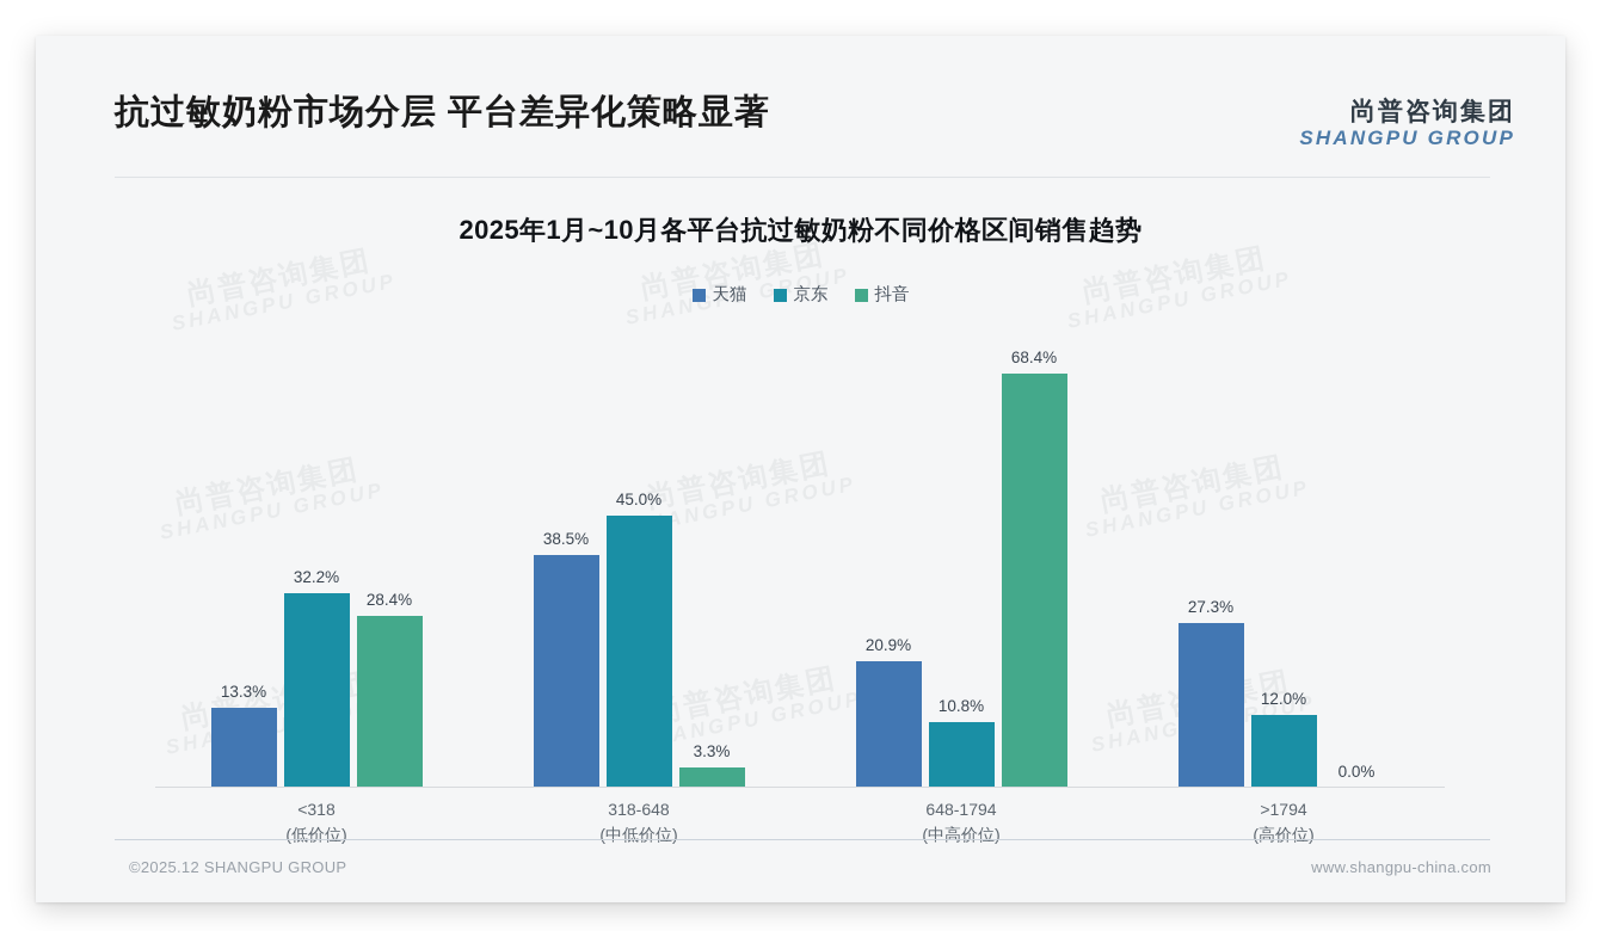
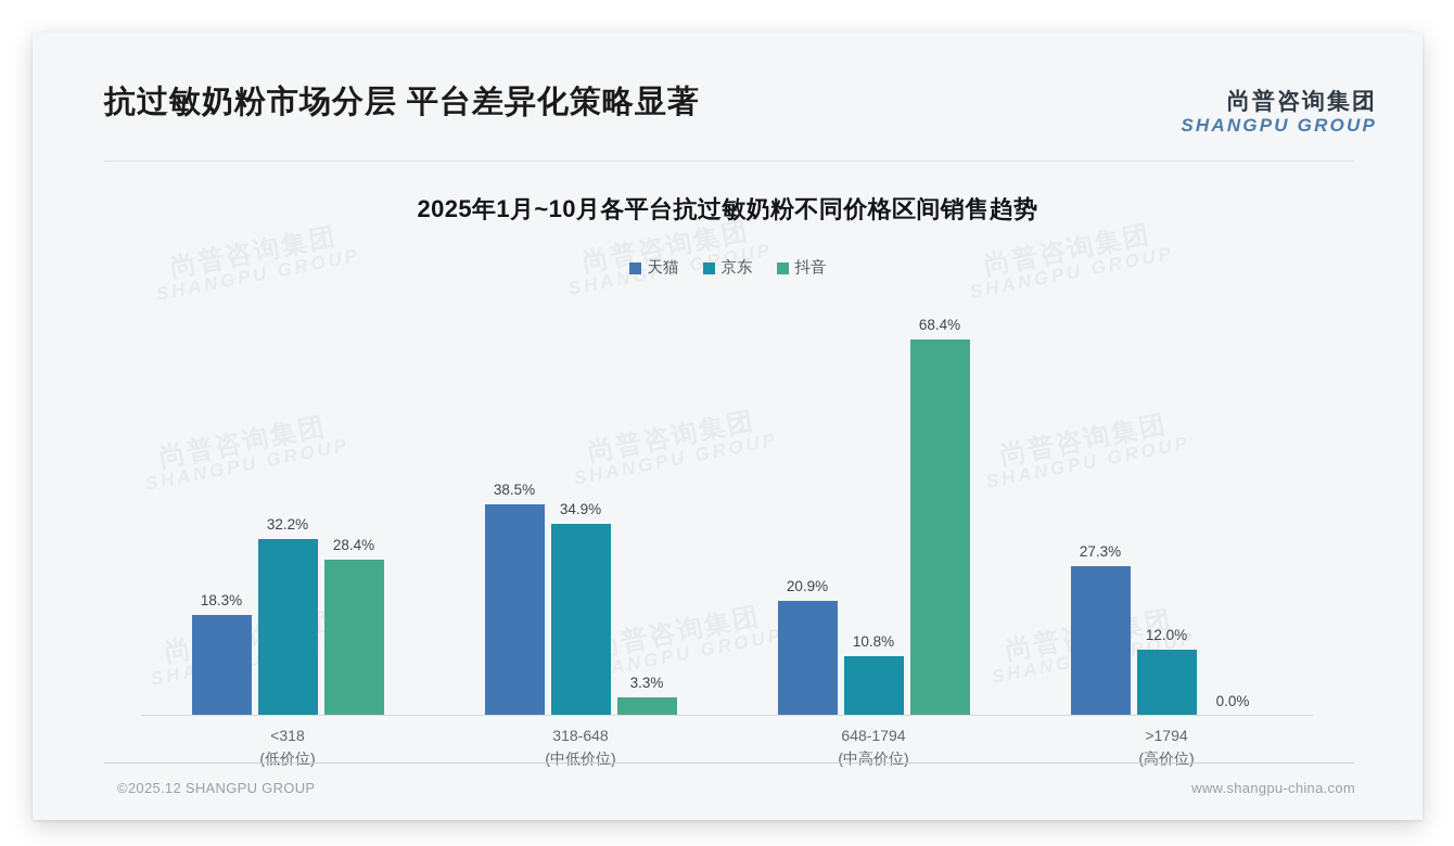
天猫/<318: 13.3% -> 18.3%
京东/318-648: 45.0% -> 34.9%
